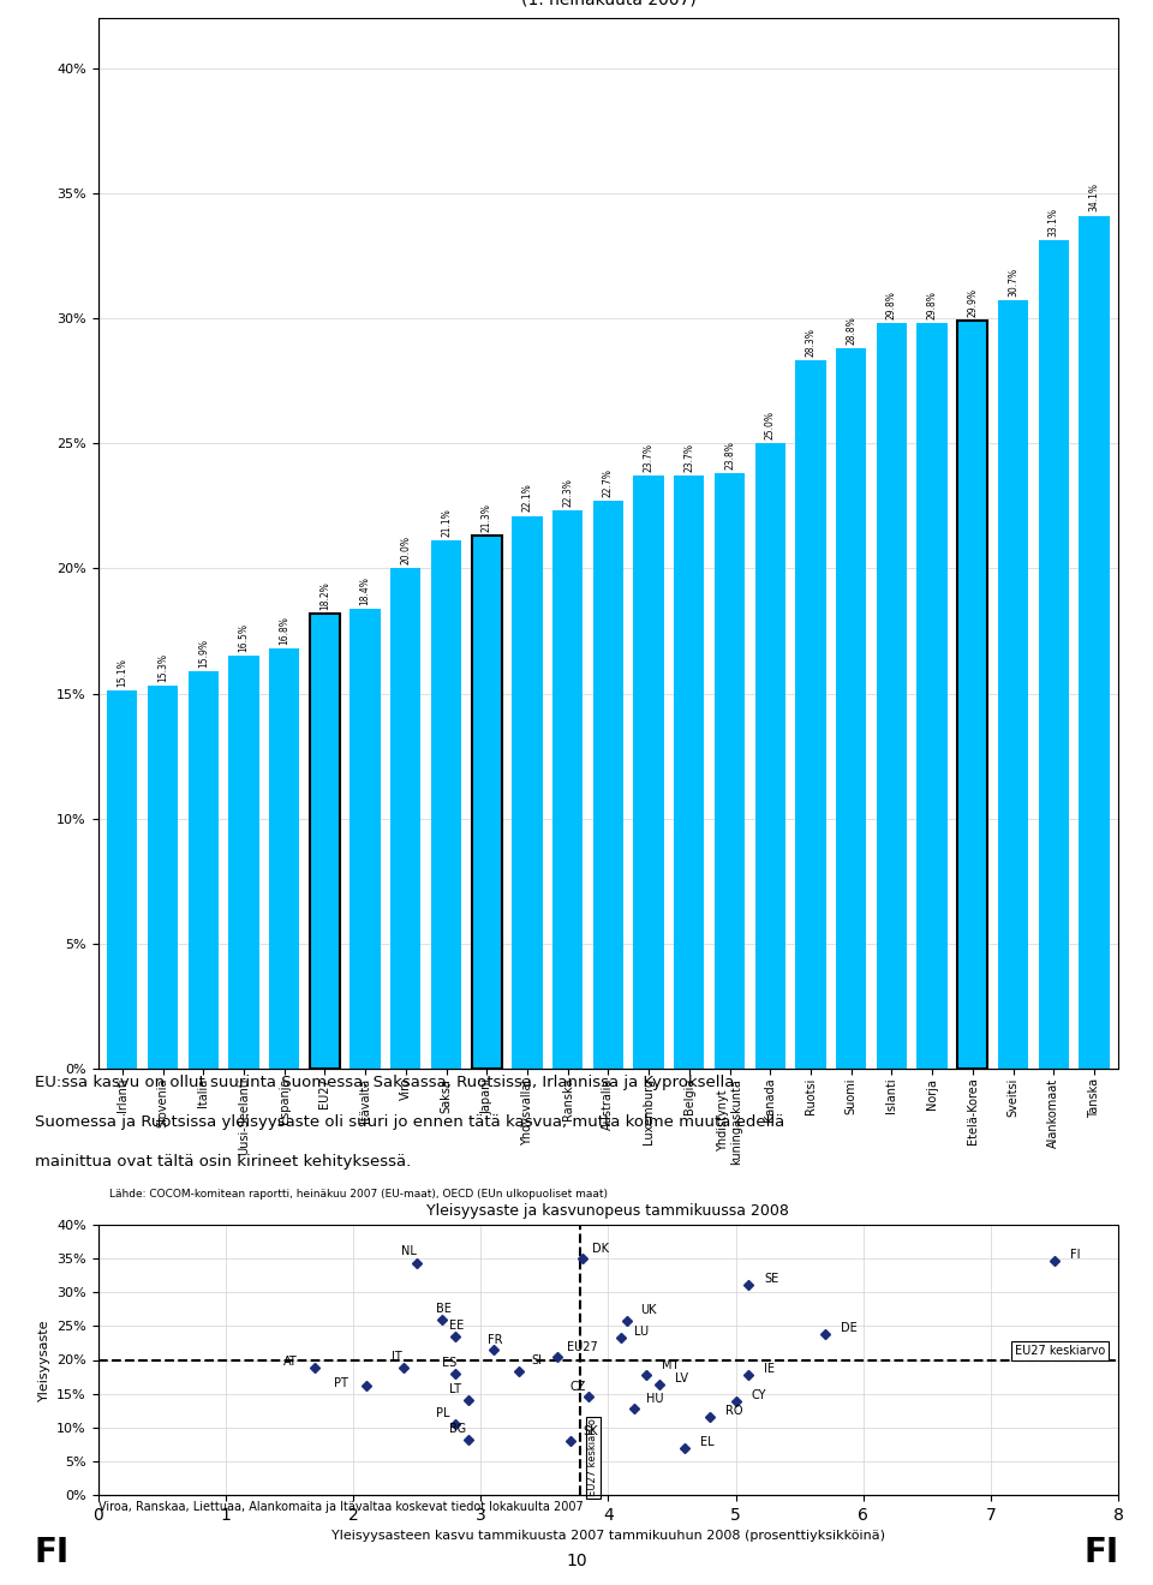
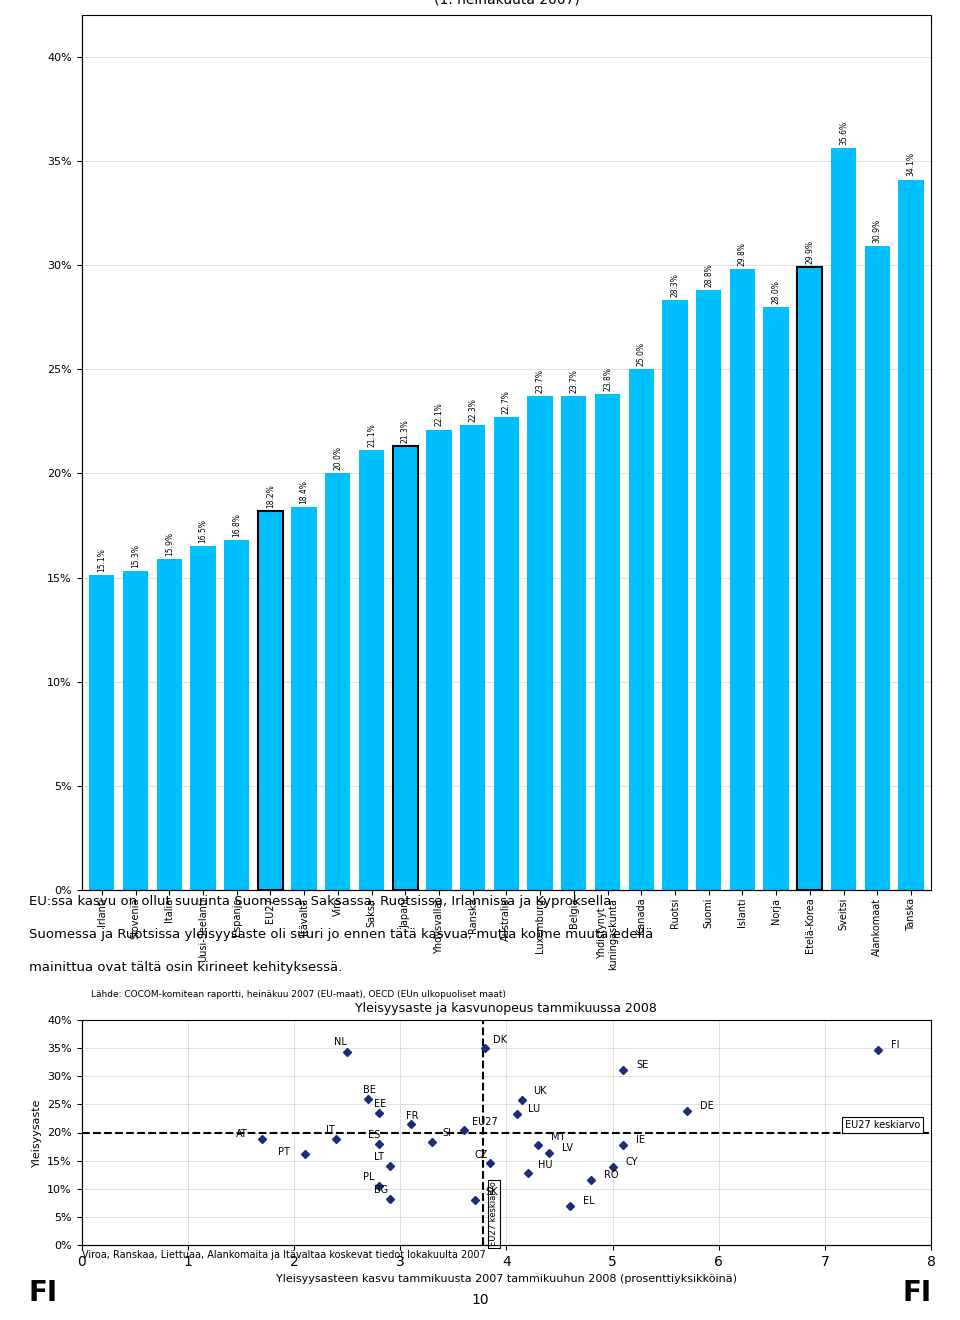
Norja: 29.8% -> 28.0%
Sveitsi: 30.7% -> 35.6%
Alankomaat: 33.1% -> 30.9%
